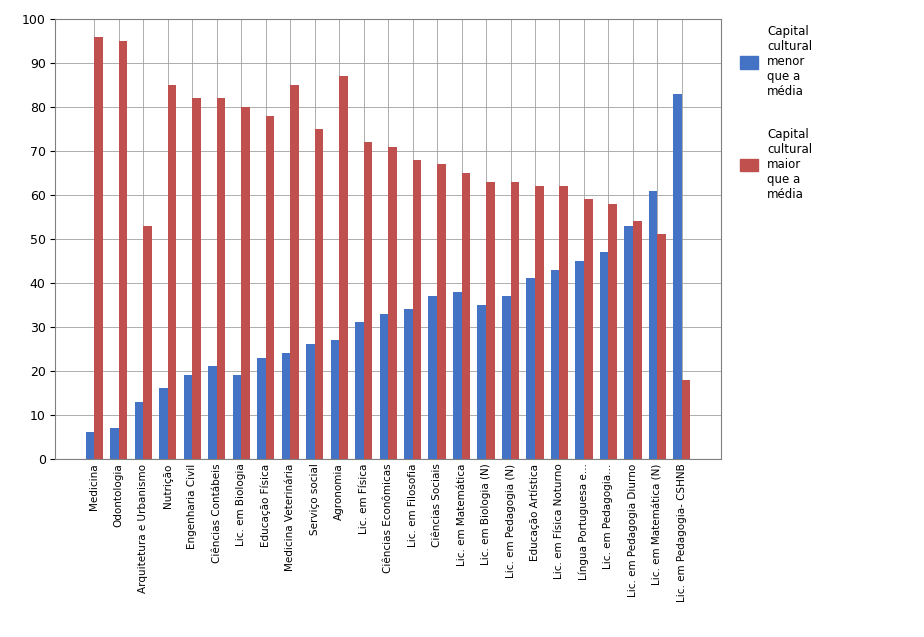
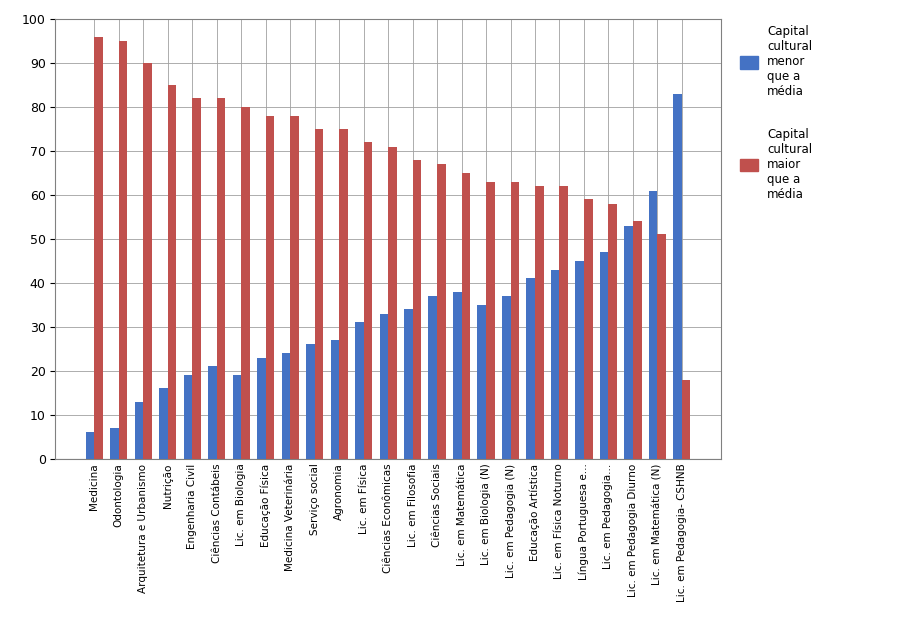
Capital cultural maior que a média/Arquitetura e Urbanismo: 53 -> 90
Capital cultural maior que a média/Medicina Veterinária: 85 -> 78
Capital cultural maior que a média/Agronomia: 87 -> 75
